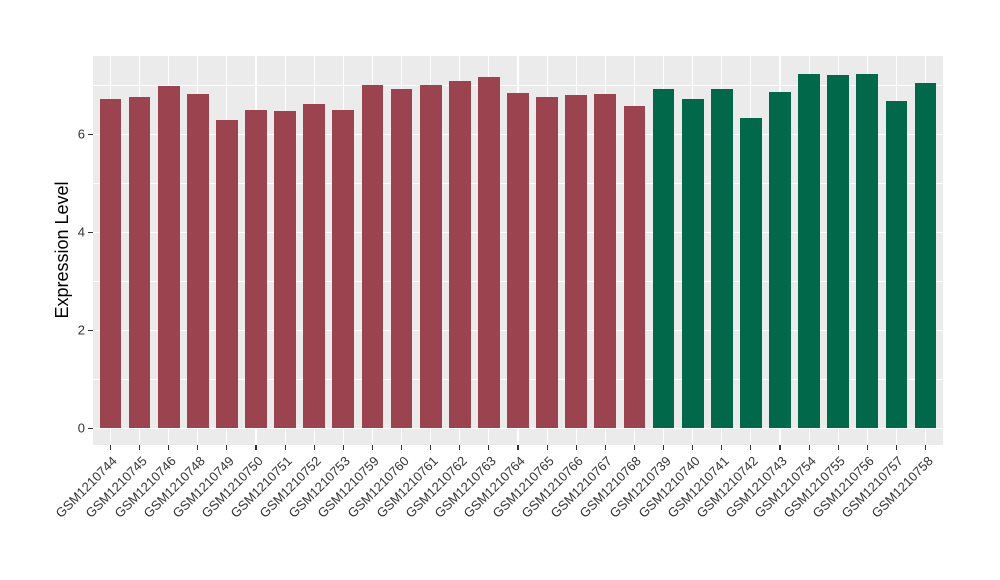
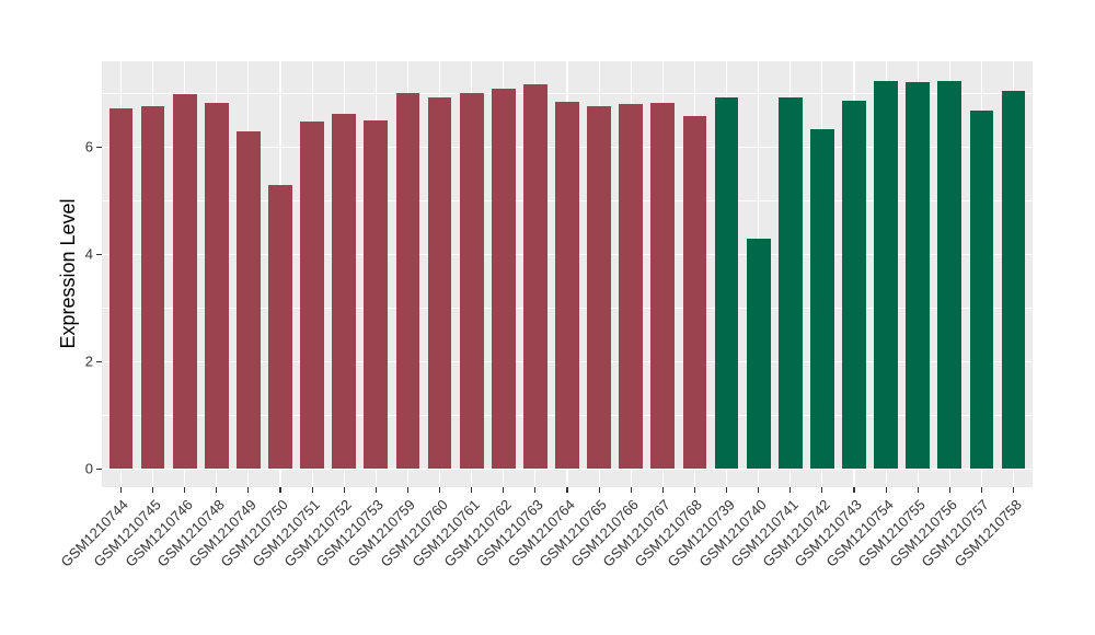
GSM1210750: 6.5 -> 5.3
GSM1210740: 6.7 -> 4.3
